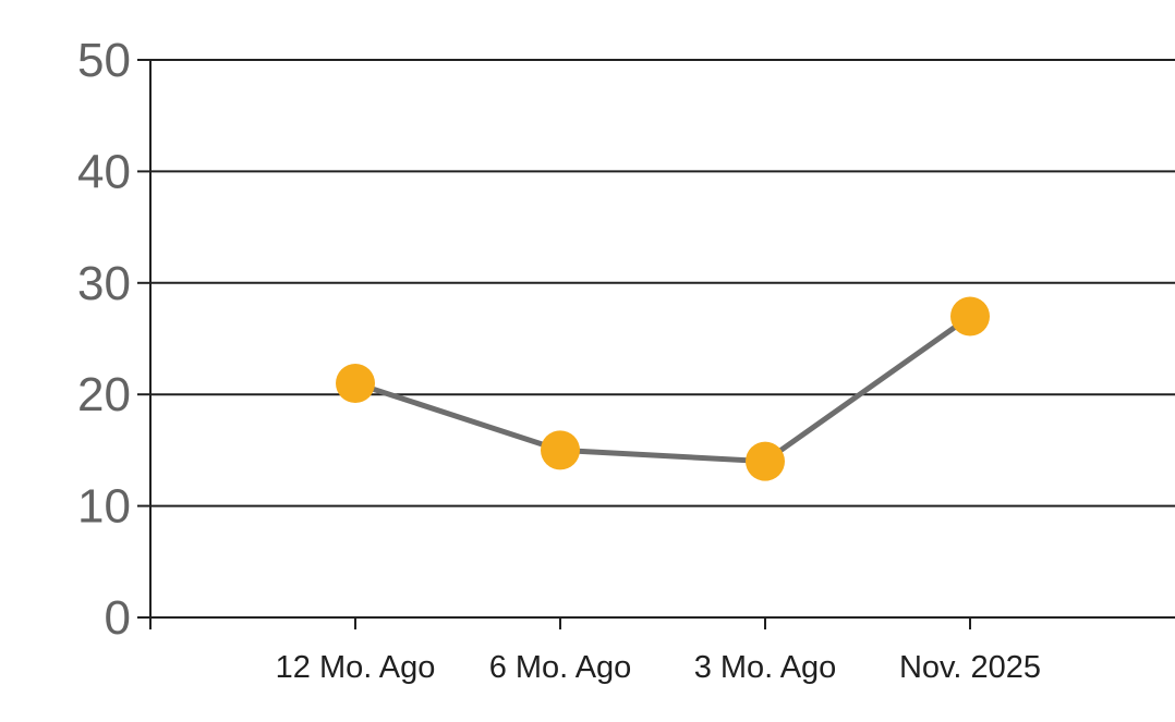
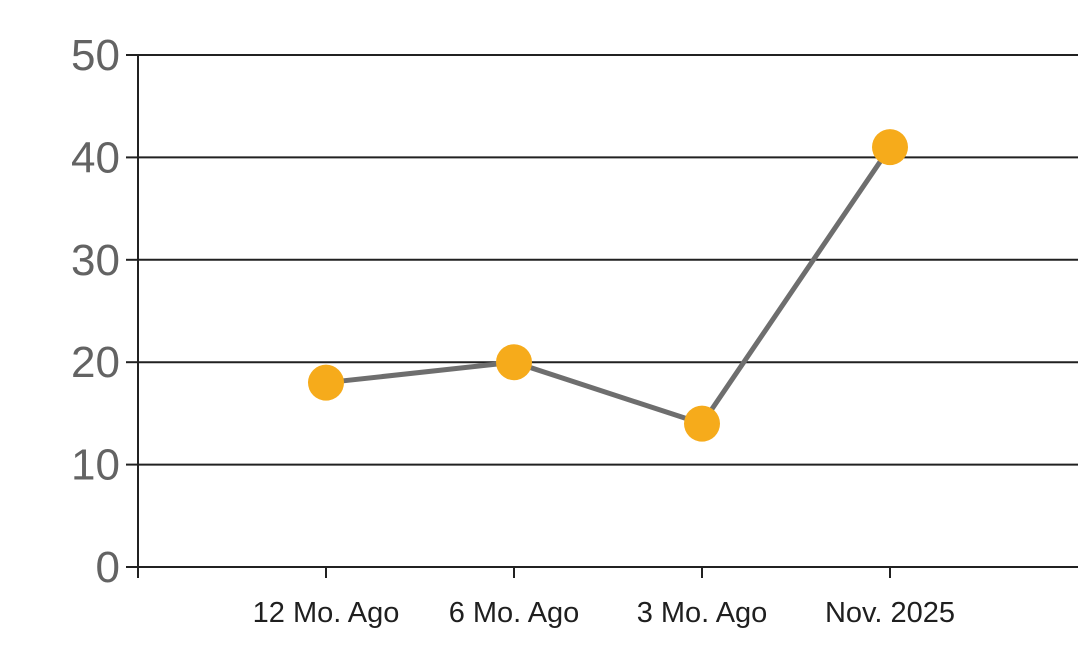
12 Mo. Ago: 21 -> 18
6 Mo. Ago: 15 -> 20
Nov. 2025: 27 -> 41
